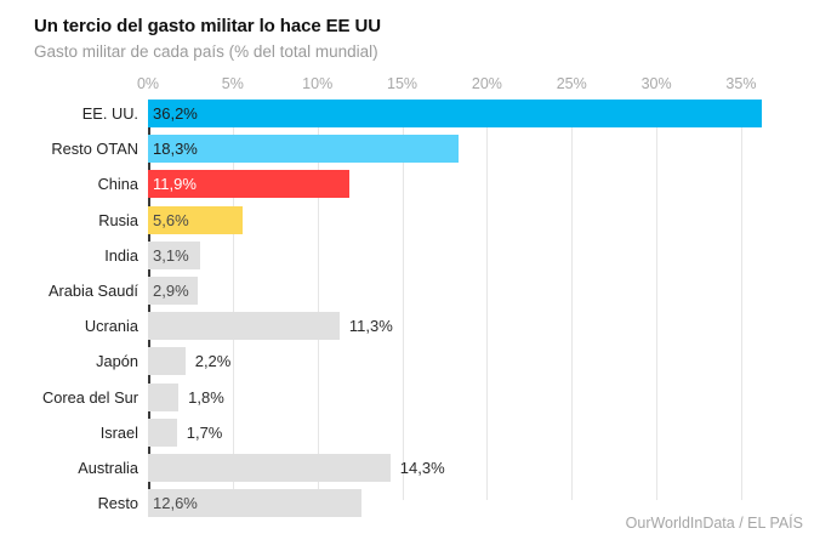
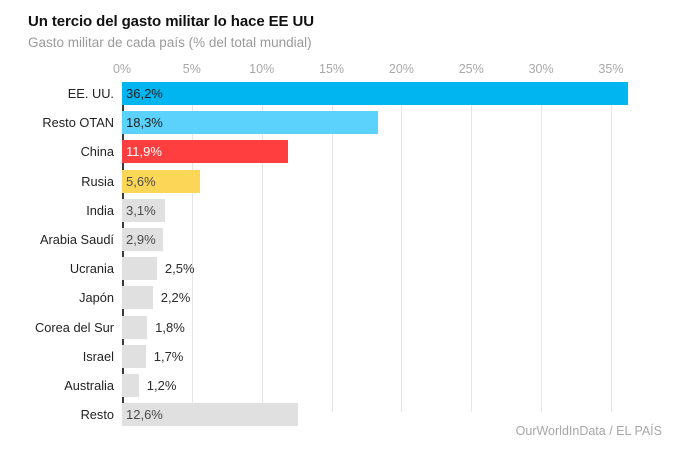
Ucrania: 11,3% -> 2,5%
Australia: 14,3% -> 1,2%
